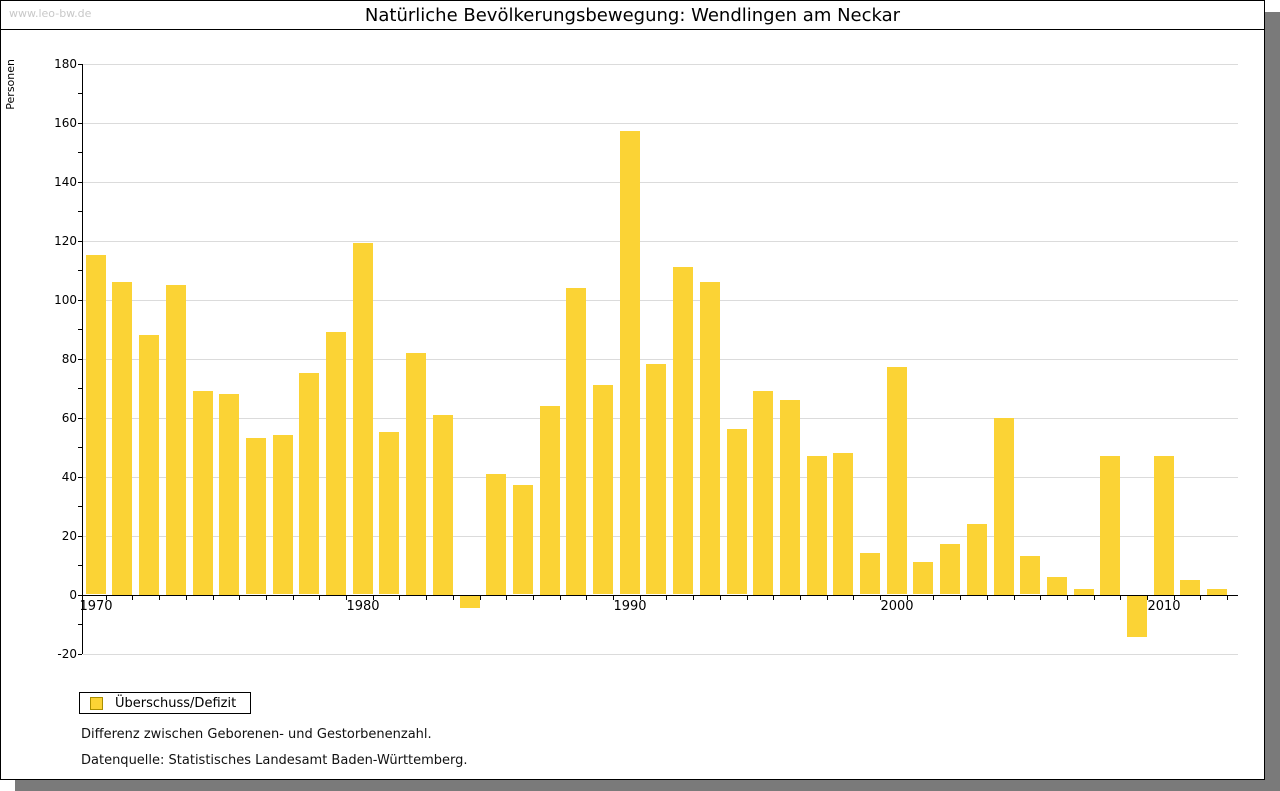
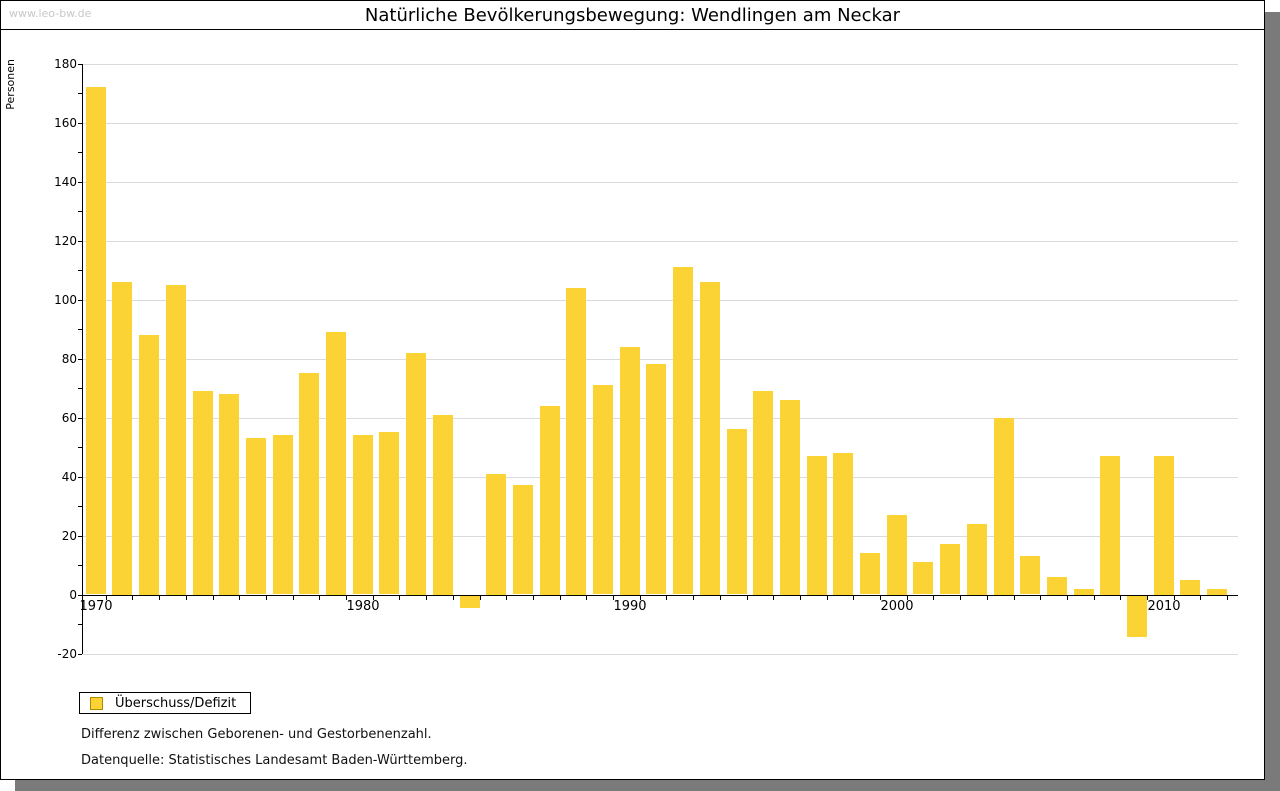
1970: 115 -> 172
1980: 119 -> 54
1990: 157 -> 84
2000: 77 -> 27
